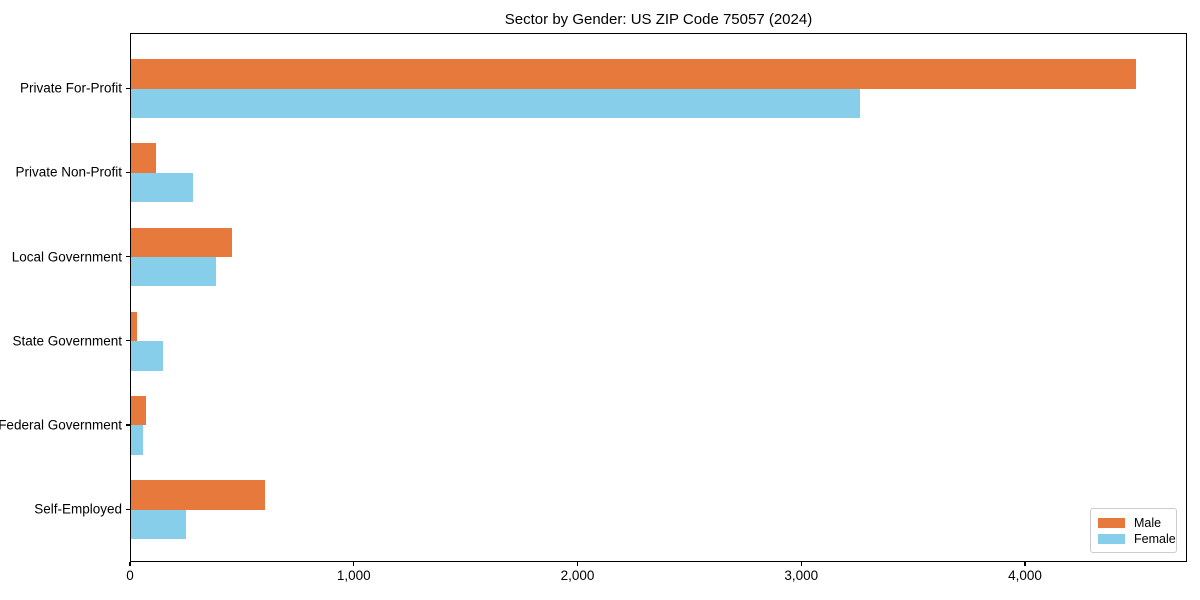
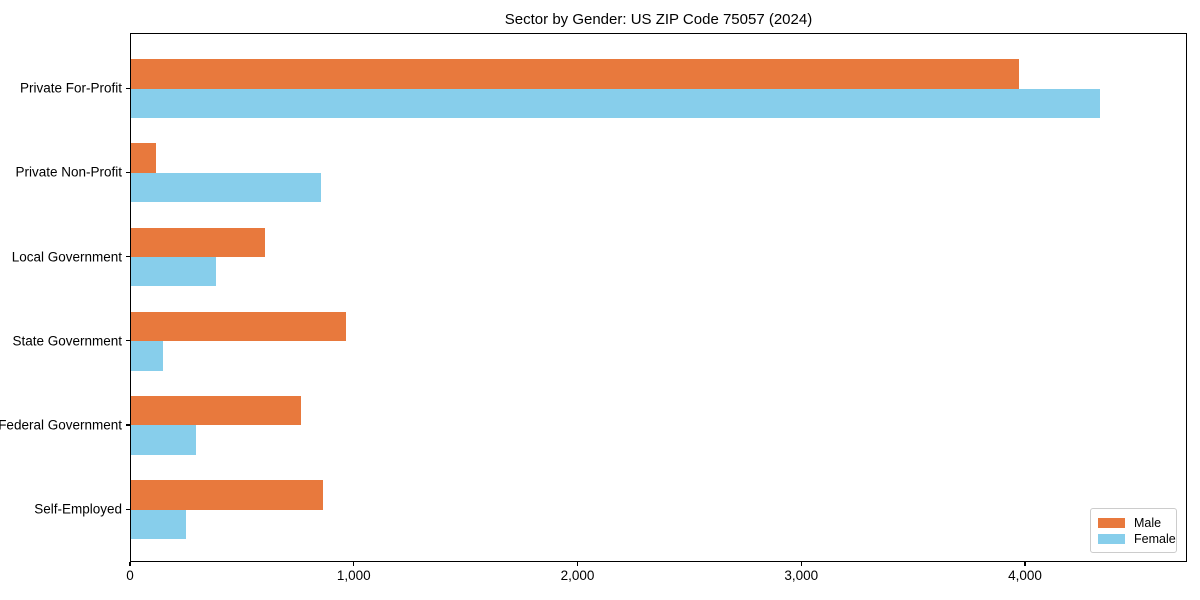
Male/Private For-Profit: 4490 -> 3970
Female/Private For-Profit: 3260 -> 4330
Female/Private Non-Profit: 280 -> 850
Male/Local Government: 450 -> 600
Male/State Government: 20 -> 960
Male/Federal Government: 60 -> 760
Female/Federal Government: 60 -> 290
Male/Self-Employed: 600 -> 860
